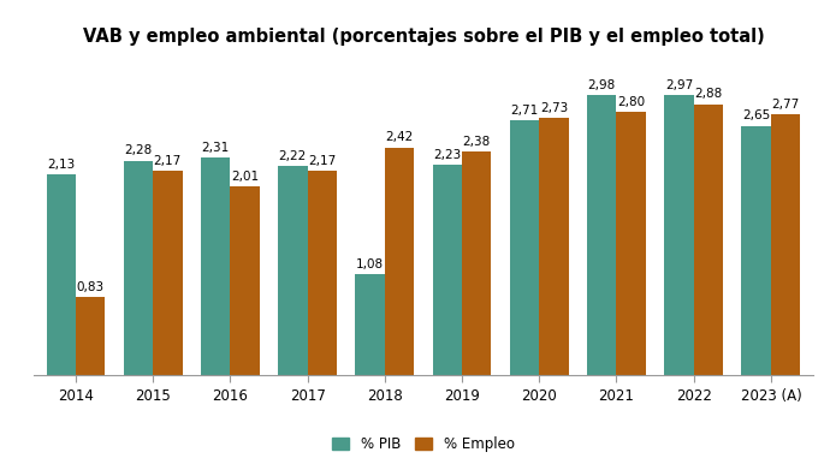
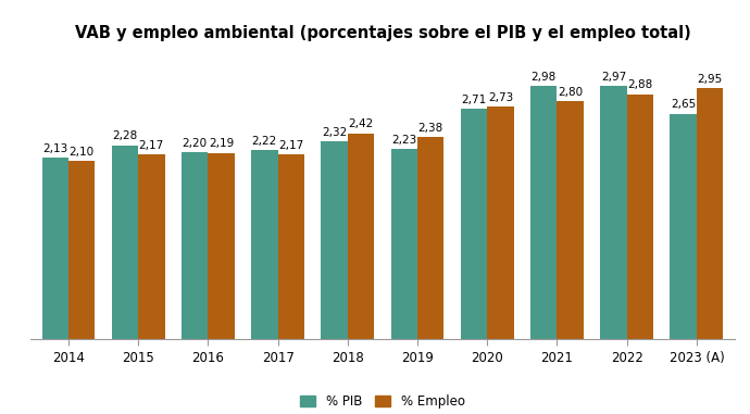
% Empleo/2014: 0,83 -> 2,10
% PIB/2016: 2,31 -> 2,20
% Empleo/2016: 2,01 -> 2,19
% PIB/2018: 1,08 -> 2,32
% Empleo/2023 (A): 2,77 -> 2,95
